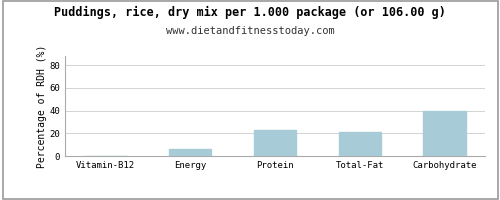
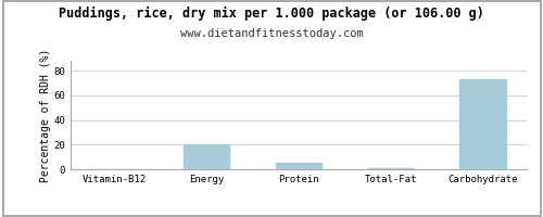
Energy: 6 -> 20
Protein: 23 -> 5
Total-Fat: 21 -> 0
Carbohydrate: 40 -> 73
